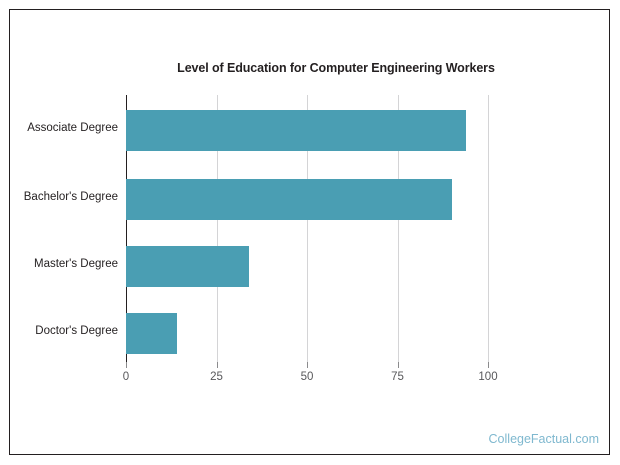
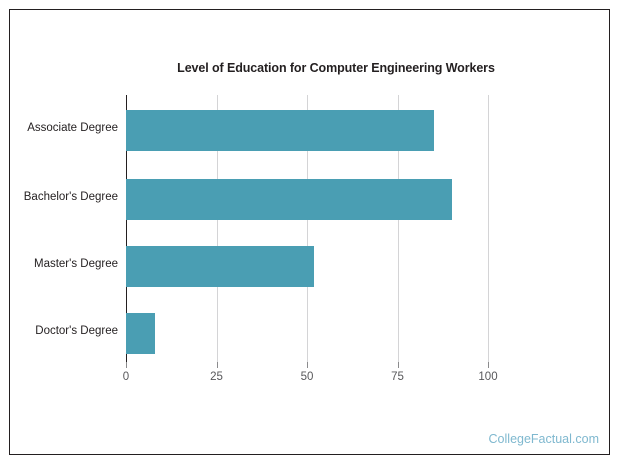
Associate Degree: 94 -> 85
Master's Degree: 34 -> 52
Doctor's Degree: 14 -> 8
